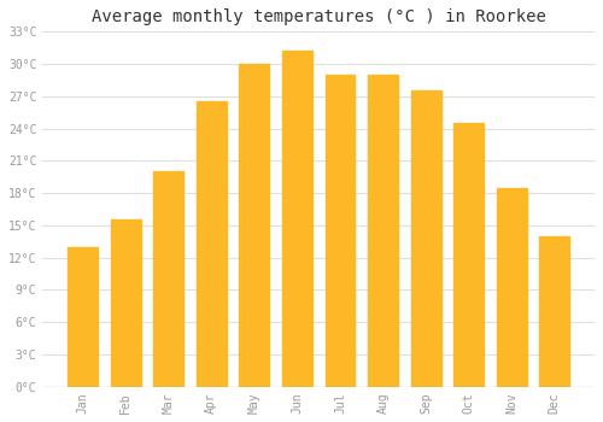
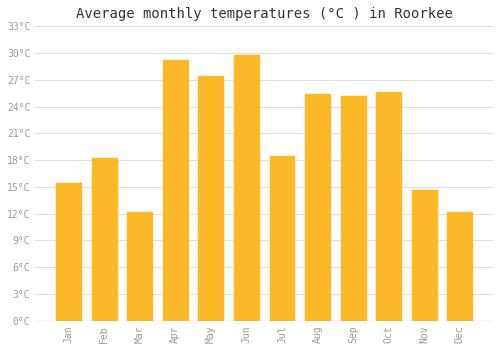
Jan: 13.0°C -> 15.4°C
Feb: 15.5°C -> 18.2°C
Mar: 20.0°C -> 12.2°C
Apr: 26.5°C -> 29.2°C
May: 30.0°C -> 27.4°C
Jun: 31.2°C -> 29.8°C
Jul: 29.0°C -> 18.4°C
Aug: 29.0°C -> 25.4°C
Sep: 27.5°C -> 25.2°C
Oct: 24.5°C -> 25.6°C
Nov: 18.5°C -> 14.6°C
Dec: 14.0°C -> 12.2°C
